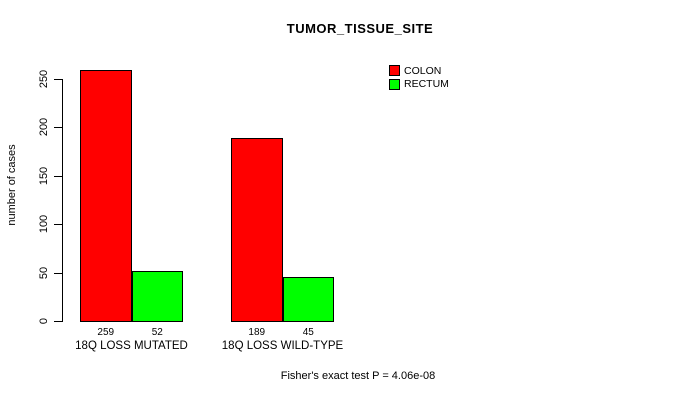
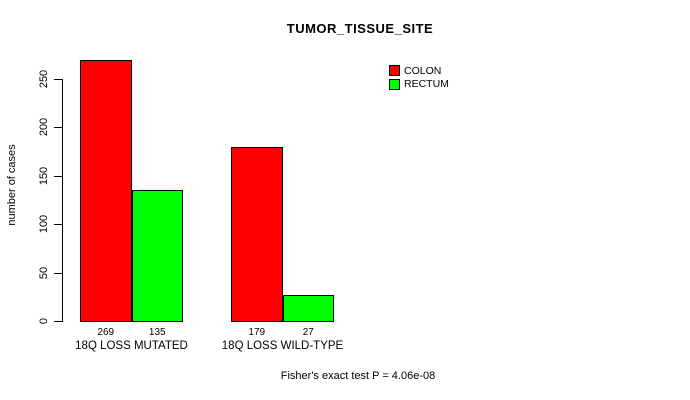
COLON/18Q LOSS MUTATED: 259 -> 269
RECTUM/18Q LOSS MUTATED: 52 -> 135
COLON/18Q LOSS WILD-TYPE: 189 -> 179
RECTUM/18Q LOSS WILD-TYPE: 45 -> 27
